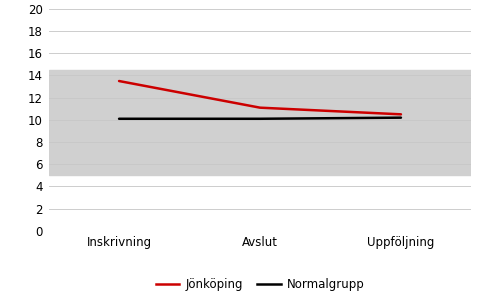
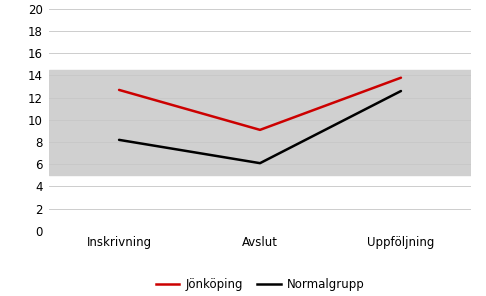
Jönköping/Inskrivning: 13.5 -> 12.7
Normalgrupp/Inskrivning: 10.1 -> 8.2
Jönköping/Avslut: 11.1 -> 9.1
Normalgrupp/Avslut: 10.1 -> 6.1
Jönköping/Uppföljning: 10.5 -> 13.8
Normalgrupp/Uppföljning: 10.2 -> 12.6
